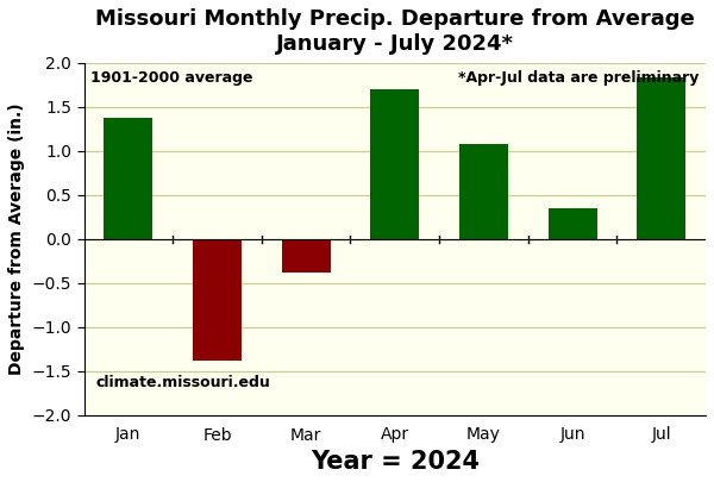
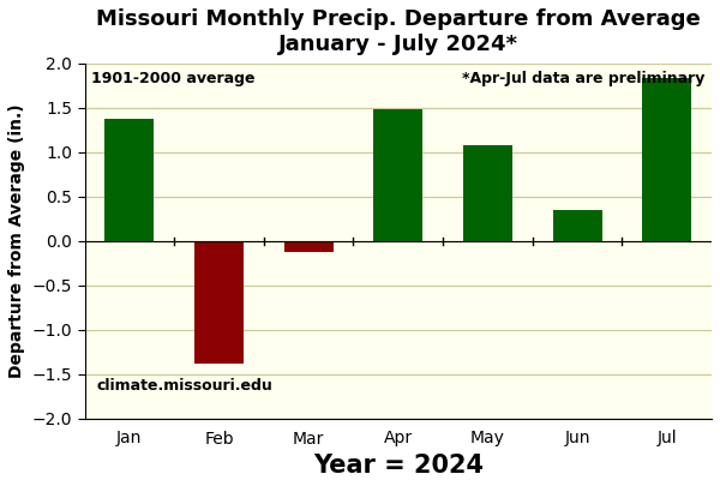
Mar: -0.38 -> -0.12
Apr: 1.70 -> 1.48
